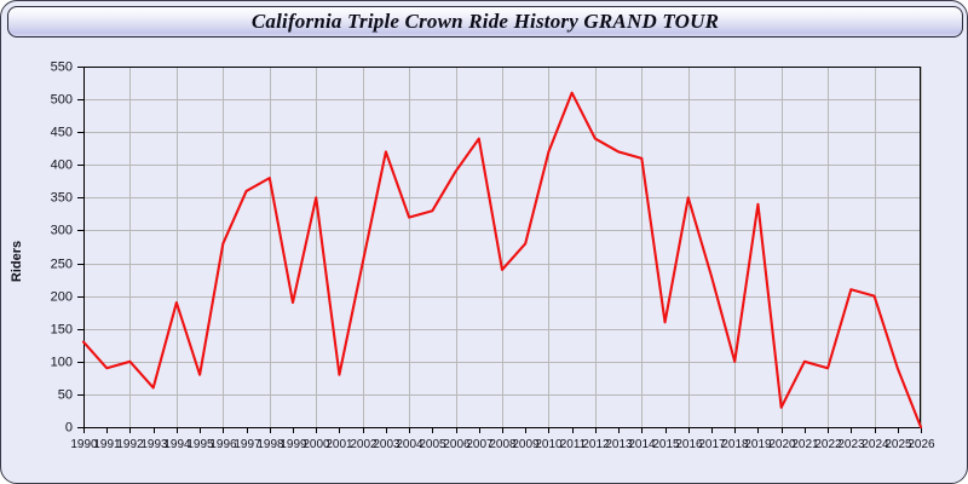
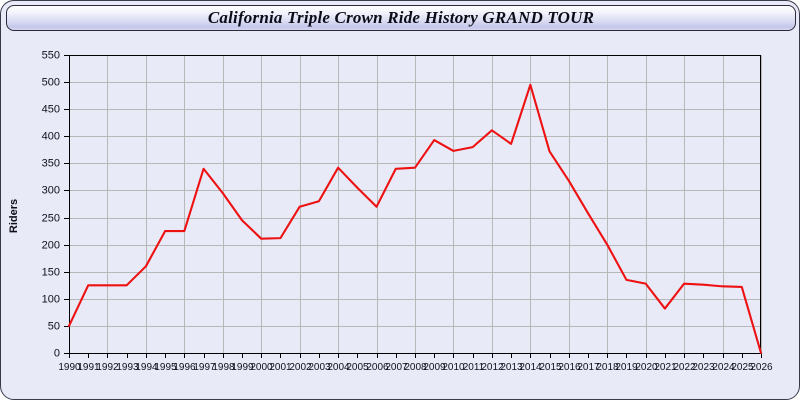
1990: 130 -> 50
1991: 90 -> 120
1992: 100 -> 120
1993: 60 -> 120
1994: 190 -> 160
1995: 80 -> 220
1996: 280 -> 220
1997: 360 -> 340
1998: 380 -> 300
1999: 190 -> 240
2000: 350 -> 210
2001: 80 -> 210
2002: 250 -> 270
2003: 420 -> 280
2004: 320 -> 340
2005: 330 -> 300
2006: 390 -> 270
2007: 440 -> 340
2008: 240 -> 340
2009: 280 -> 390
2010: 420 -> 370
2011: 510 -> 380
2012: 440 -> 410
2013: 420 -> 390
2014: 410 -> 500
2015: 160 -> 370
2016: 350 -> 320
2017: 230 -> 260
2018: 100 -> 200
2019: 340 -> 140
2020: 30 -> 130
2021: 100 -> 80
2022: 90 -> 130
2023: 210 -> 130
2024: 200 -> 120
2025: 90 -> 120
